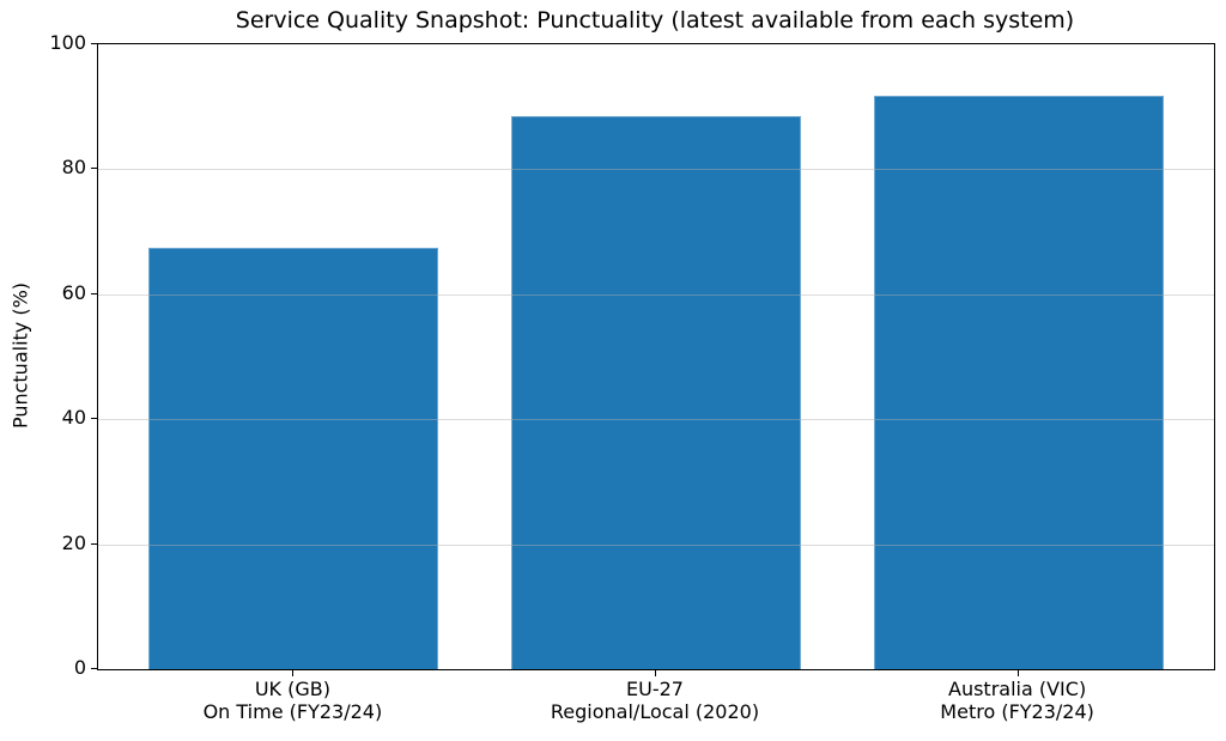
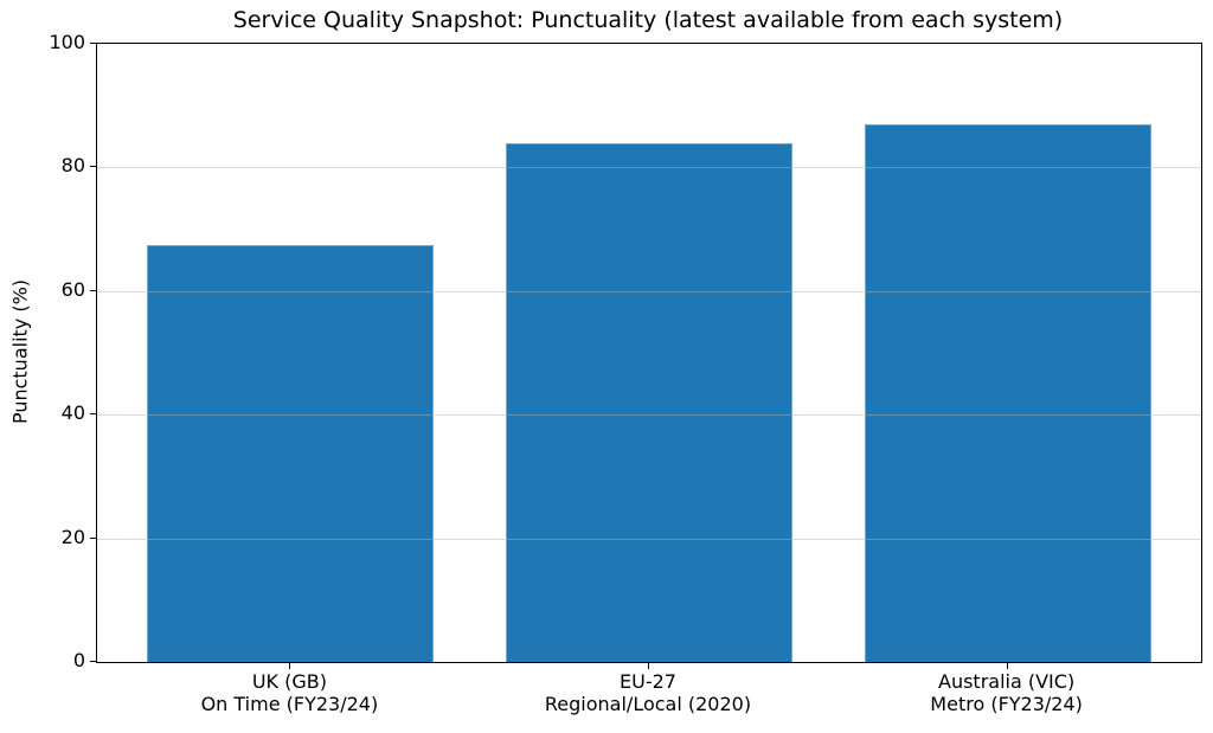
EU-27 Regional/Local (2020): 88 -> 84
Australia (VIC) Metro (FY23/24): 92 -> 87
